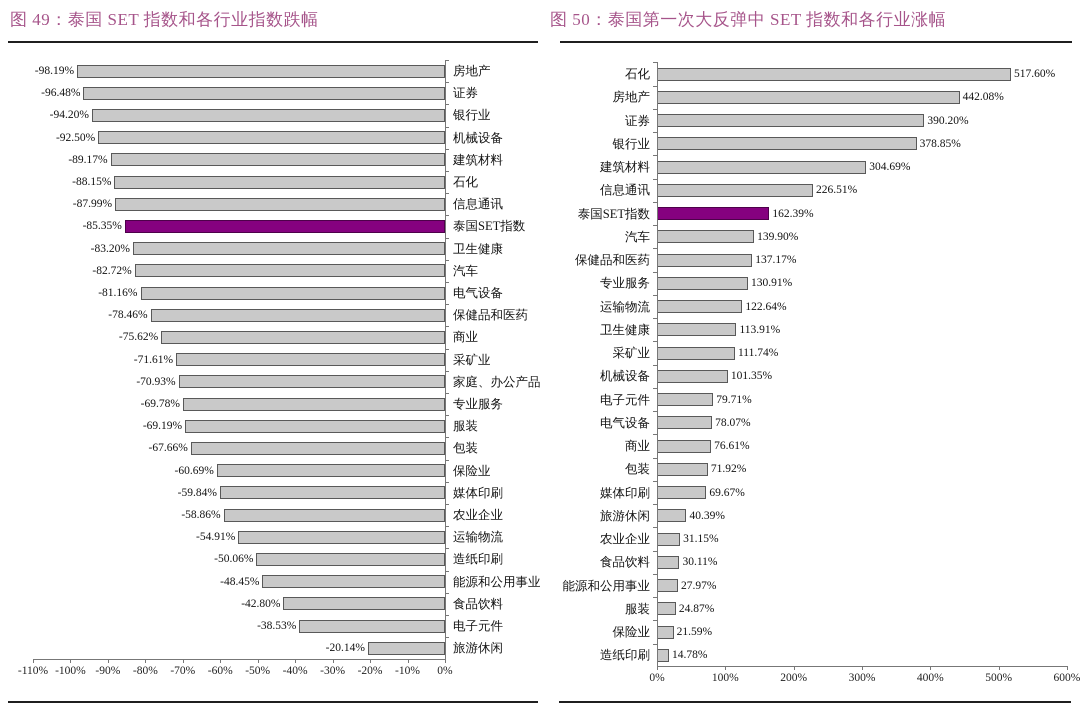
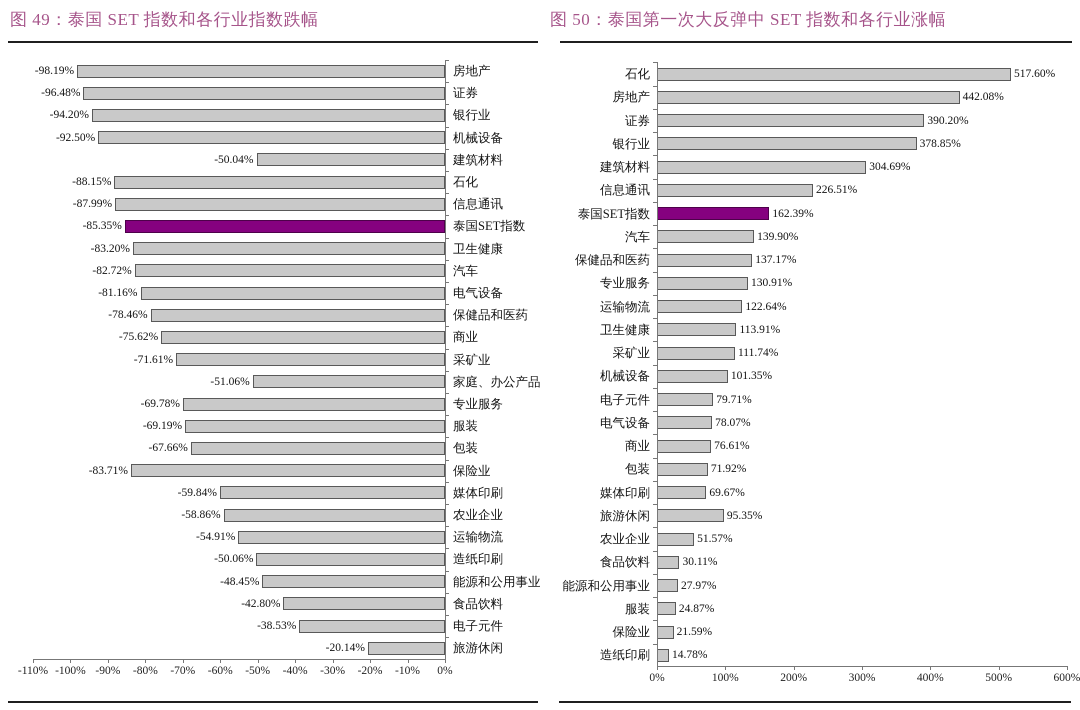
图 49：泰国 SET 指数和各行业指数跌幅/建筑材料: -89.17% -> -50.04%
图 49：泰国 SET 指数和各行业指数跌幅/家庭、办公产品: -70.93% -> -51.06%
图 49：泰国 SET 指数和各行业指数跌幅/保险业: -60.69% -> -83.71%
图 50：泰国第一次大反弹中 SET 指数和各行业涨幅/旅游休闲: 40.39% -> 95.35%
图 50：泰国第一次大反弹中 SET 指数和各行业涨幅/农业企业: 31.15% -> 51.57%
